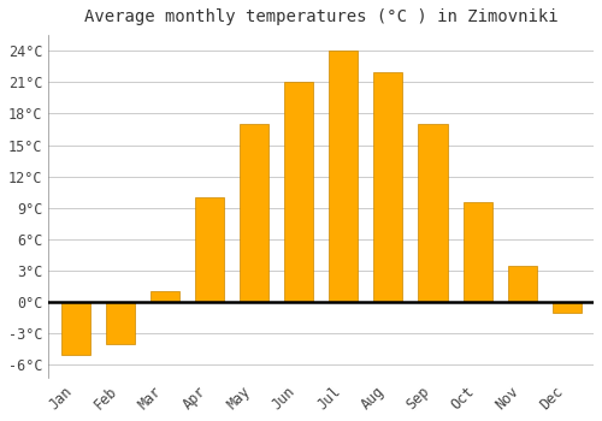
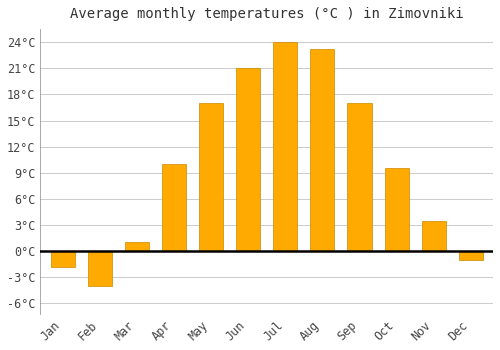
Jan: -5.0°C -> -1.8°C
Aug: 22.0°C -> 23.2°C
